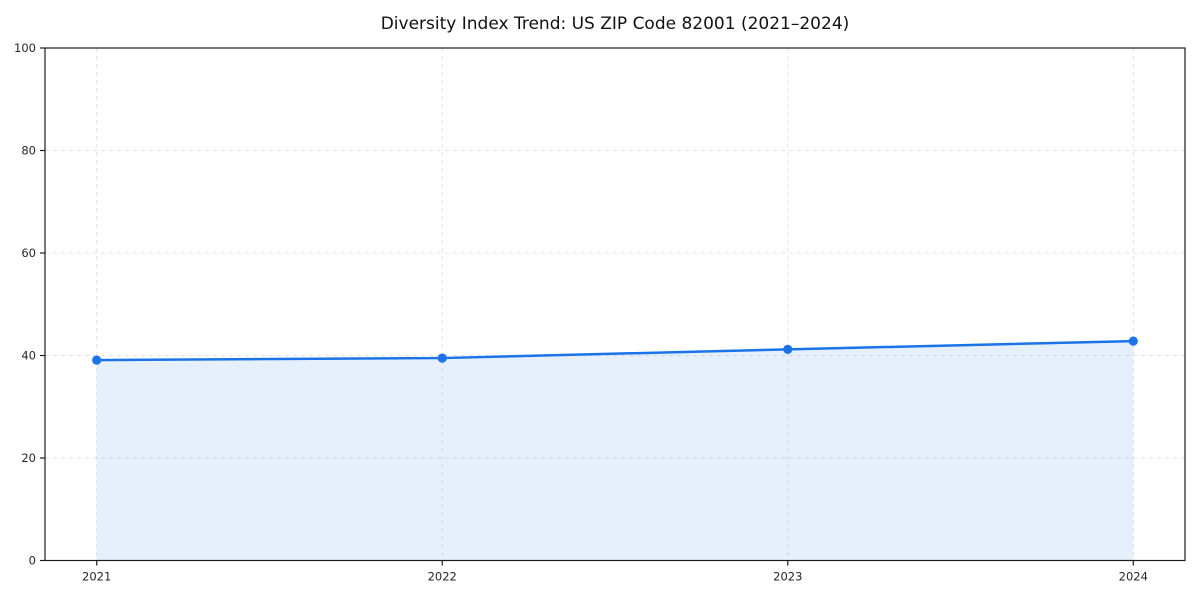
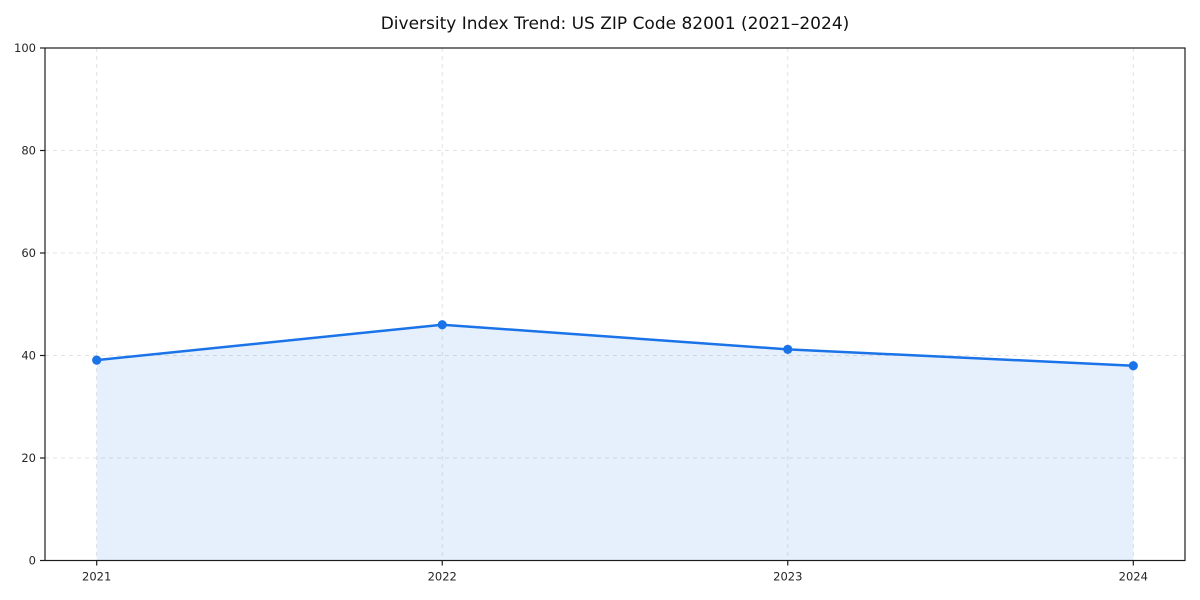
2022: 40 -> 46
2024: 43 -> 38
